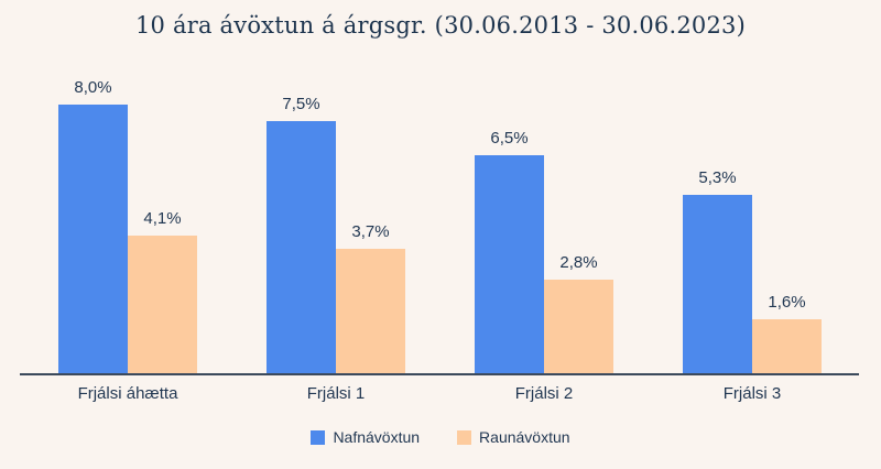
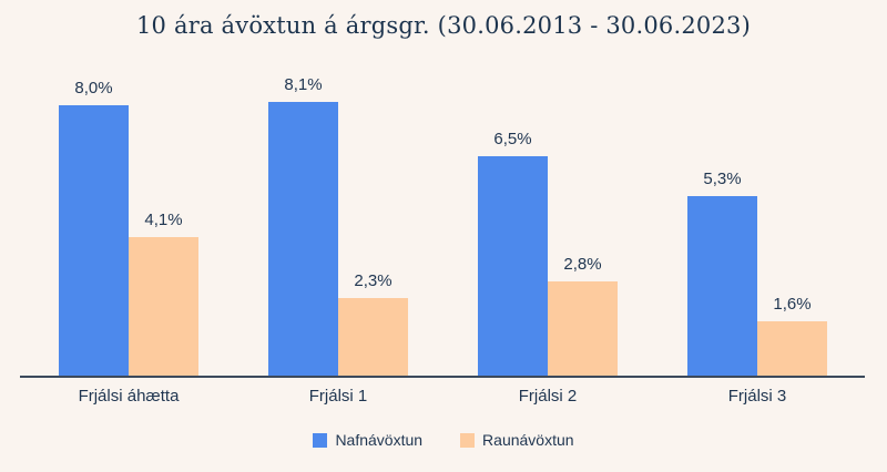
Nafnávöxtun/Frjálsi 1: 7,5% -> 8,1%
Raunávöxtun/Frjálsi 1: 3,7% -> 2,3%
